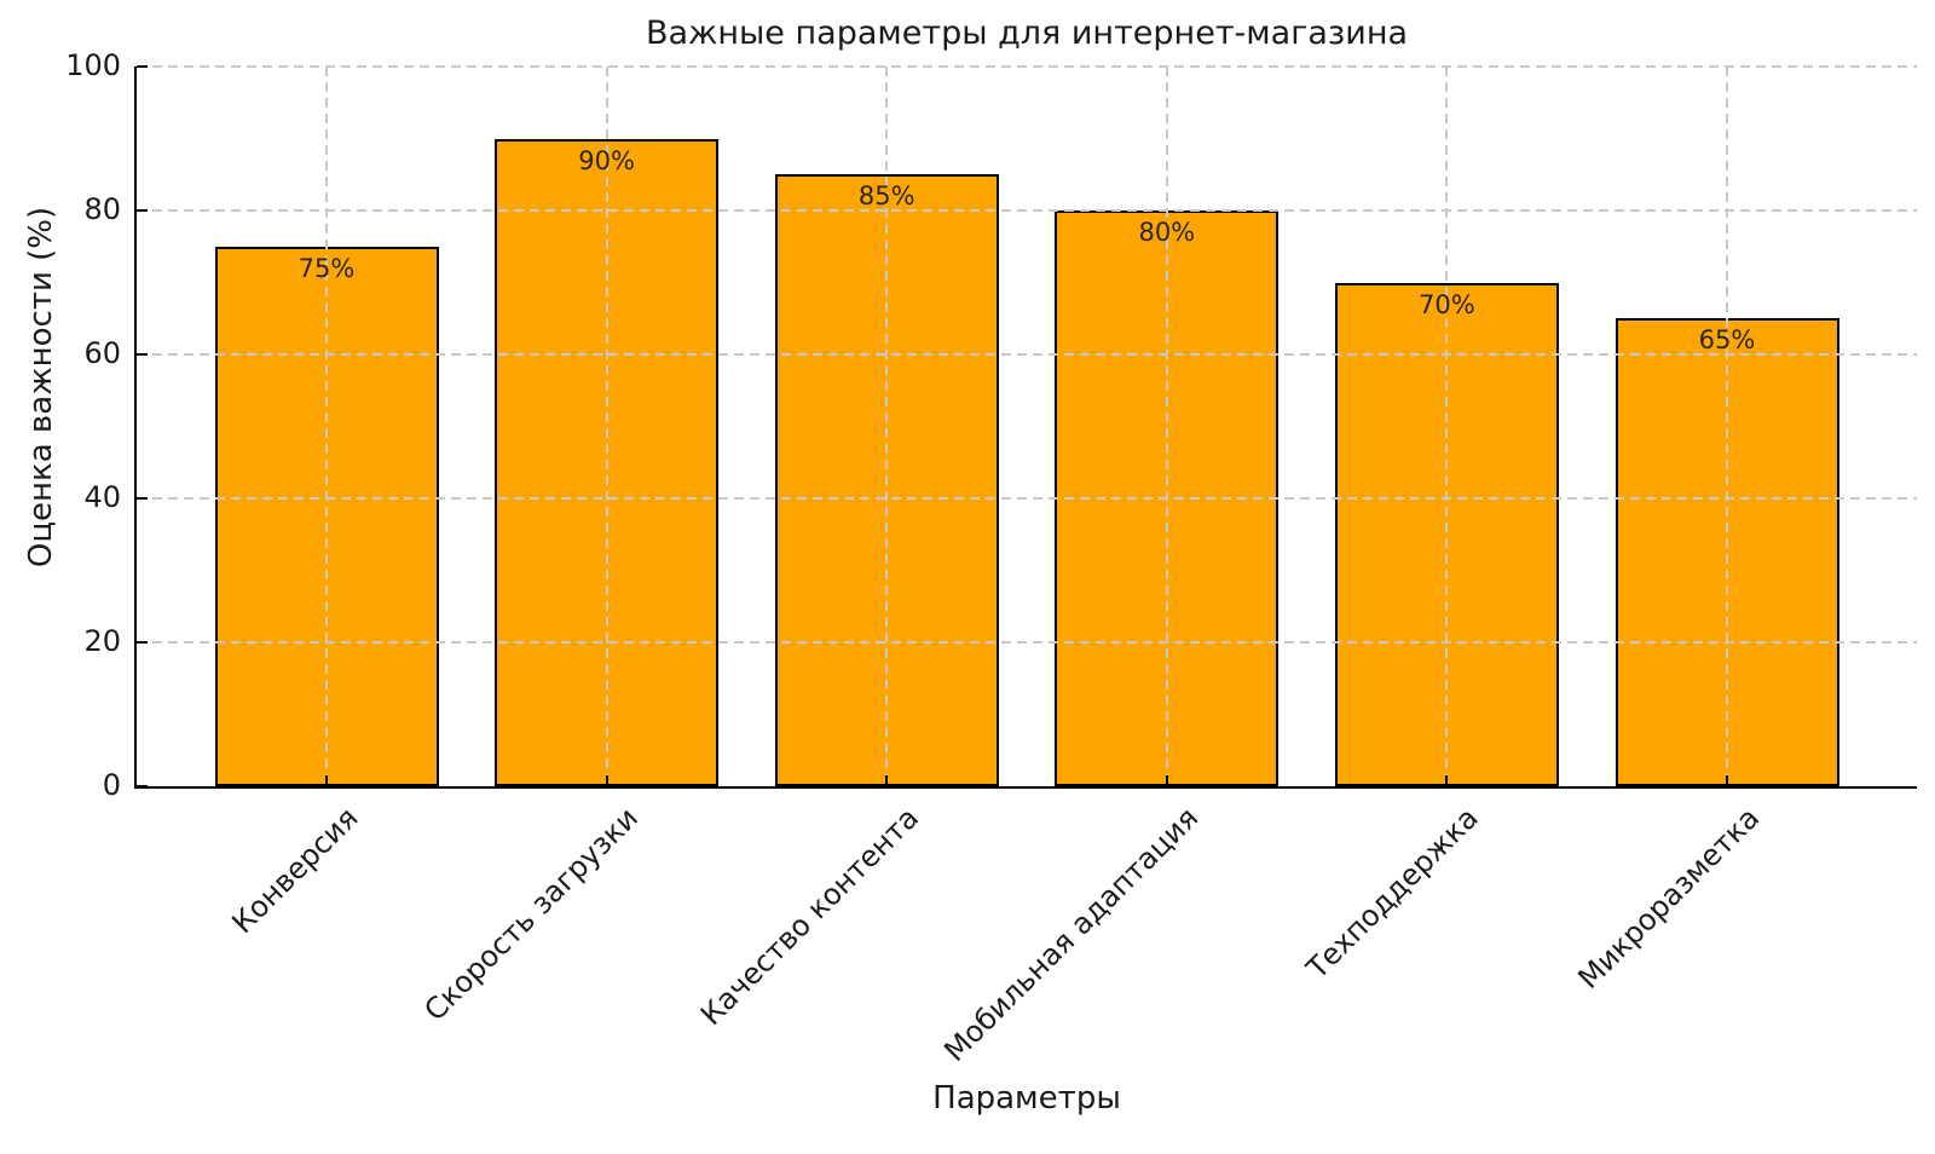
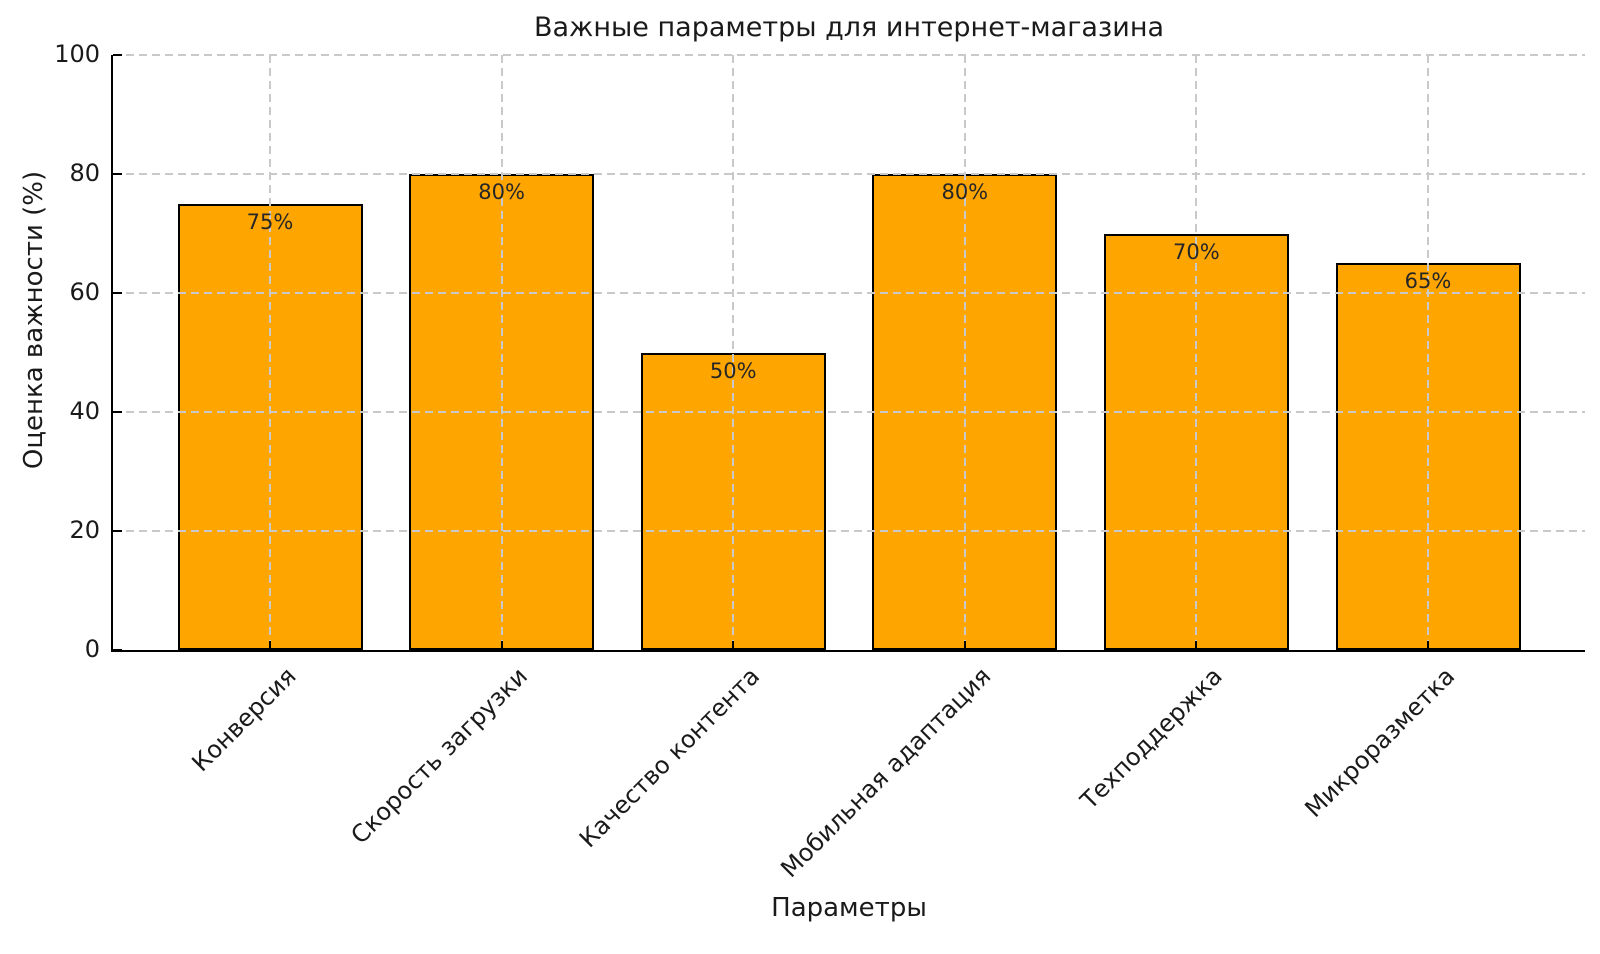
Скорость загрузки: 90% -> 80%
Качество контента: 85% -> 50%
